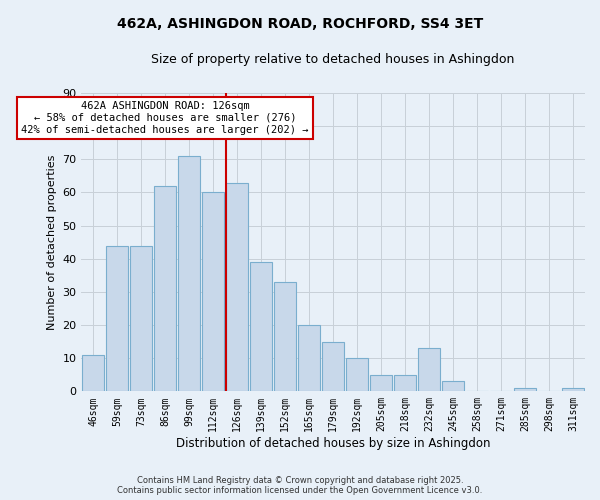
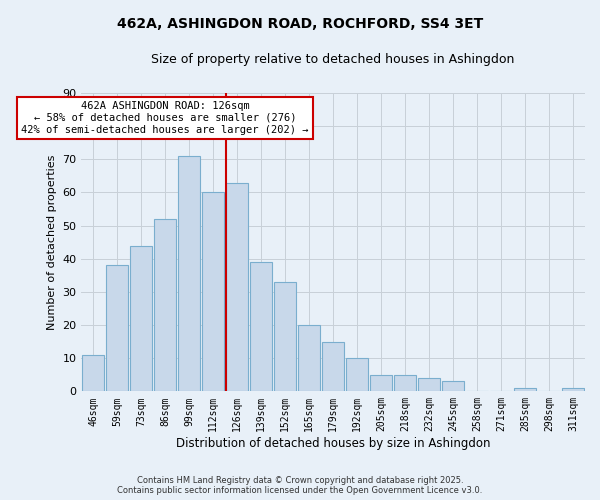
59sqm: 44 -> 38
86sqm: 62 -> 52
232sqm: 13 -> 4
